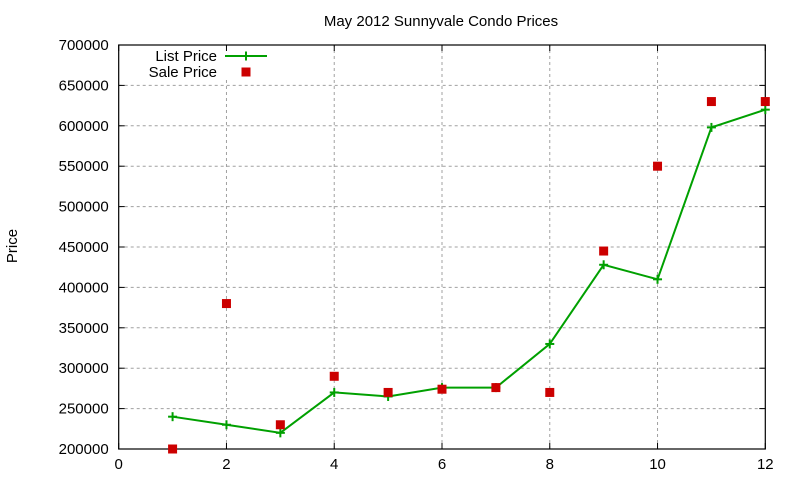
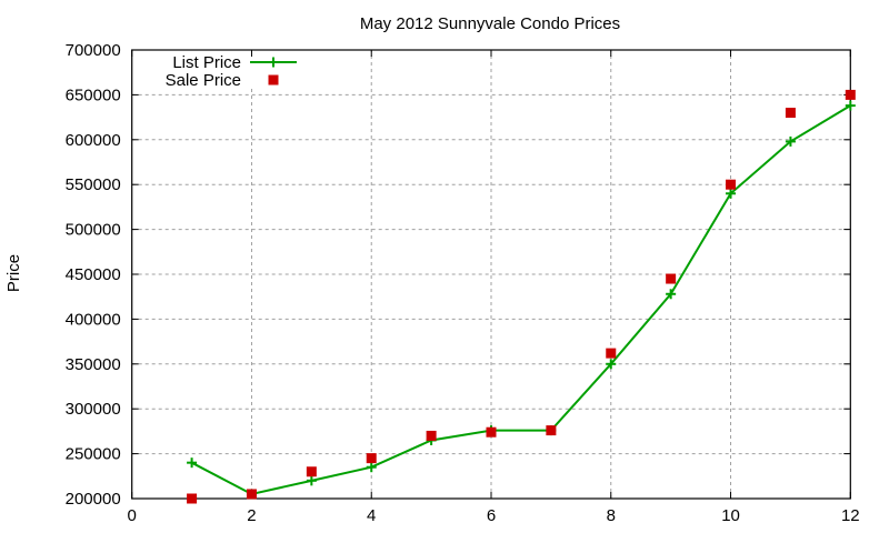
List Price/2: 230000 -> 200000
Sale Price/2: 380000 -> 200000
List Price/4: 270000 -> 240000
Sale Price/4: 290000 -> 240000
List Price/8: 330000 -> 350000
Sale Price/8: 270000 -> 360000
List Price/10: 410000 -> 540000
List Price/12: 620000 -> 640000
Sale Price/12: 630000 -> 650000
